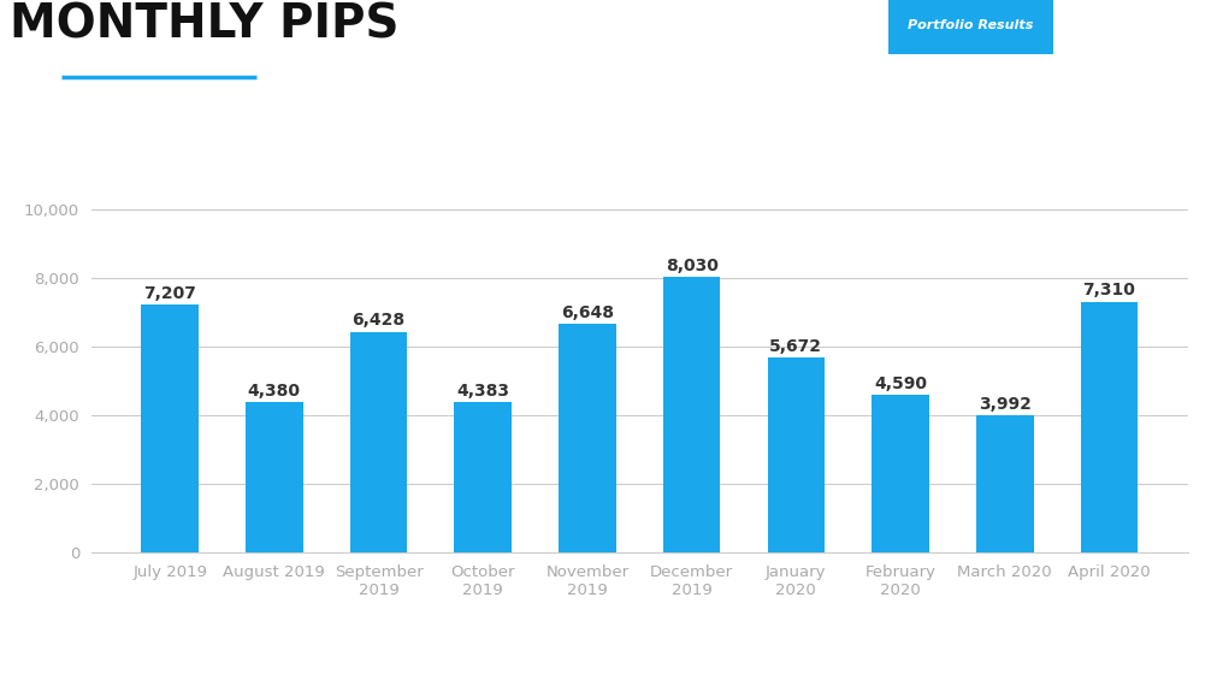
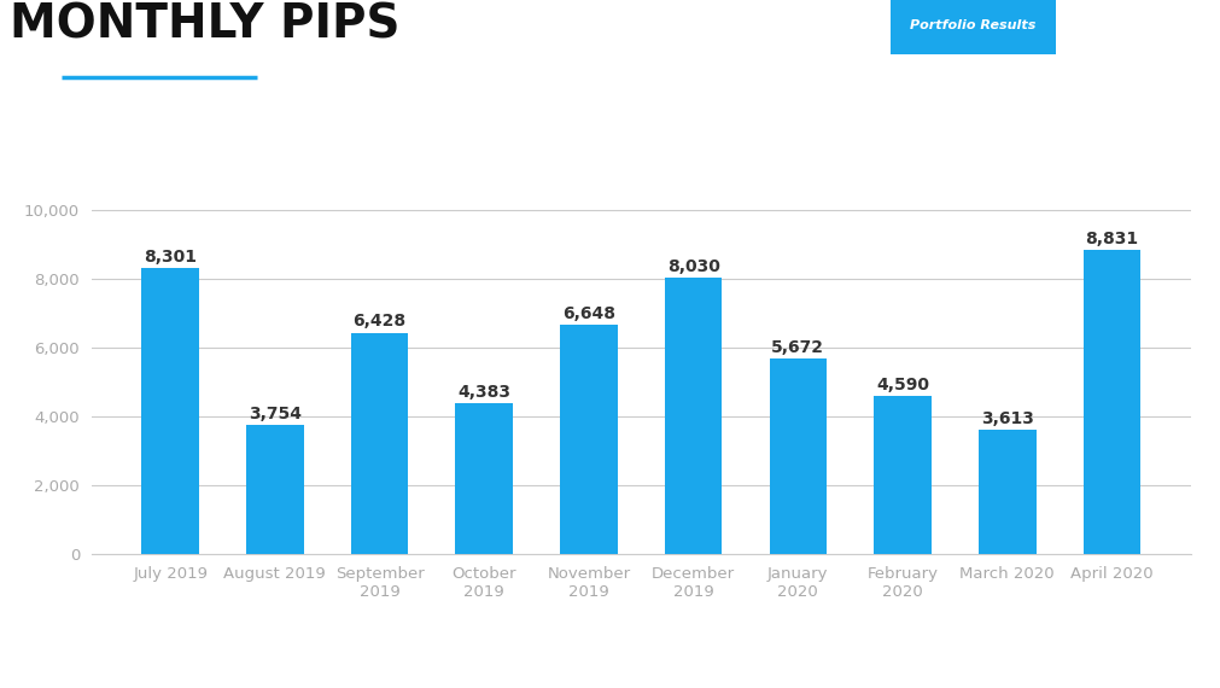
July 2019: 7,207 -> 8,301
August 2019: 4,380 -> 3,754
March 2020: 3,992 -> 3,613
April 2020: 7,310 -> 8,831
